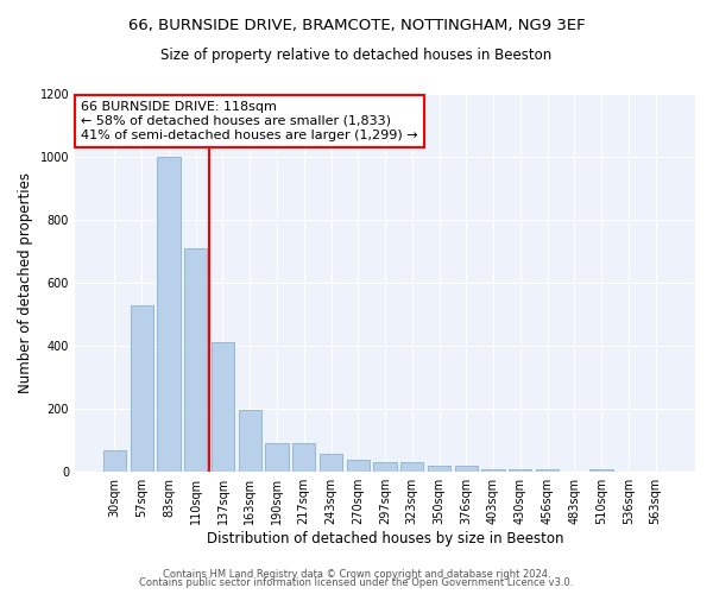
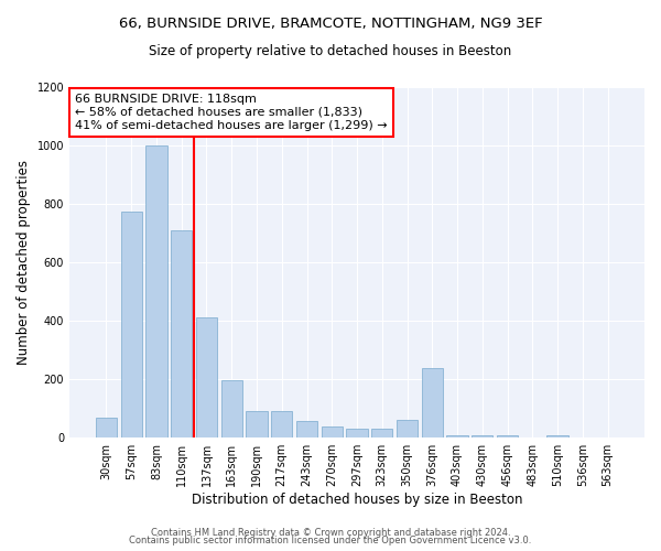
57sqm: 527 -> 775
350sqm: 20 -> 60
376sqm: 20 -> 240
